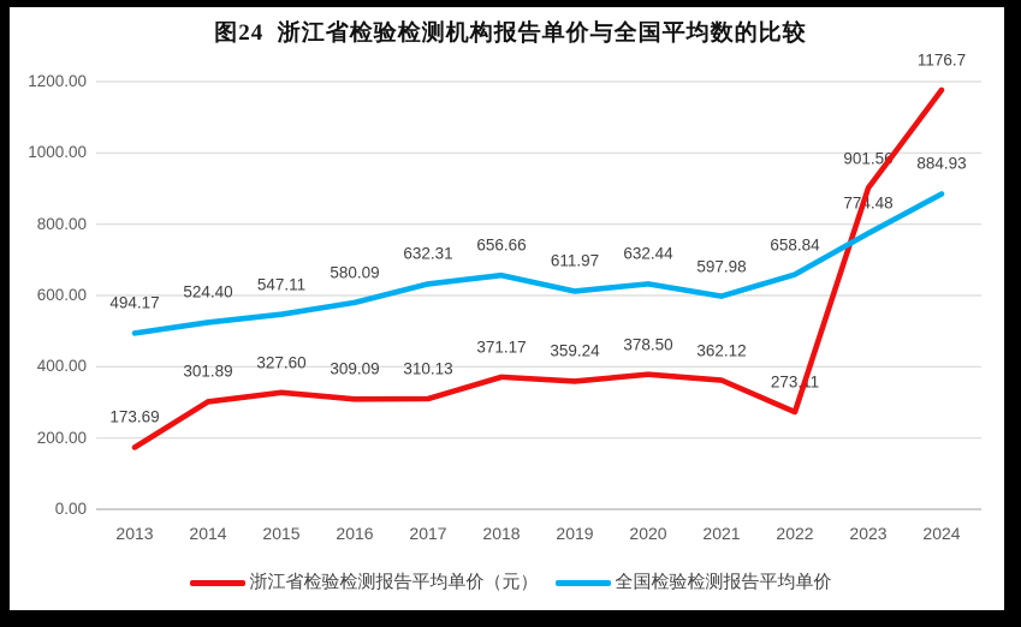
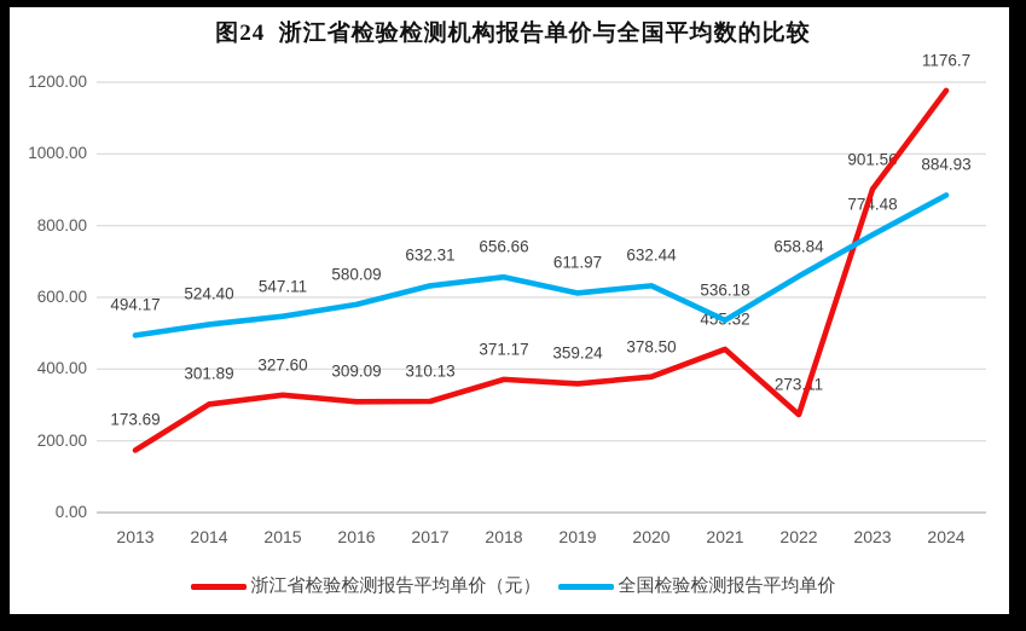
浙江省检验检测报告平均单价（元）/2021: 362.12 -> 455.32
全国检验检测报告平均单价/2021: 597.98 -> 536.18
